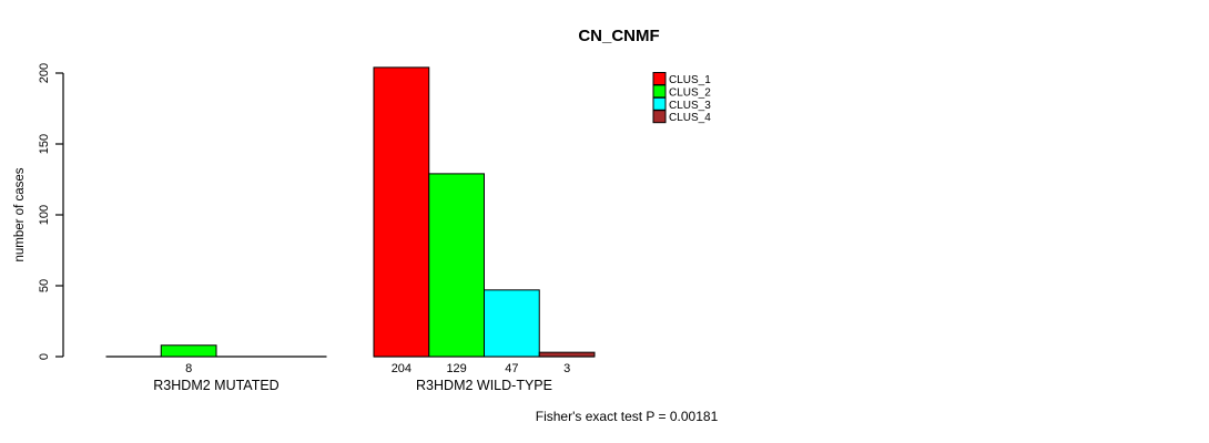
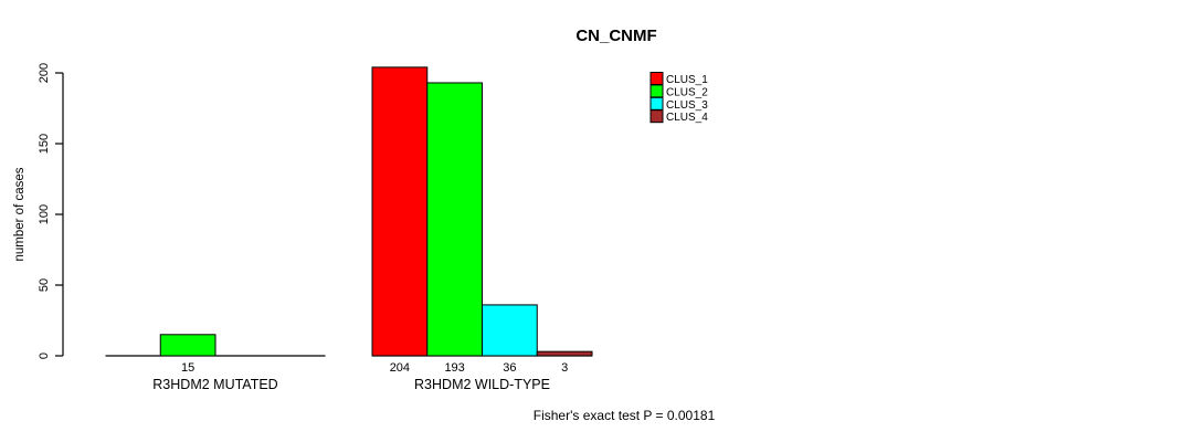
CLUS_2/R3HDM2 MUTATED: 8 -> 15
CLUS_2/R3HDM2 WILD-TYPE: 129 -> 193
CLUS_3/R3HDM2 WILD-TYPE: 47 -> 36
